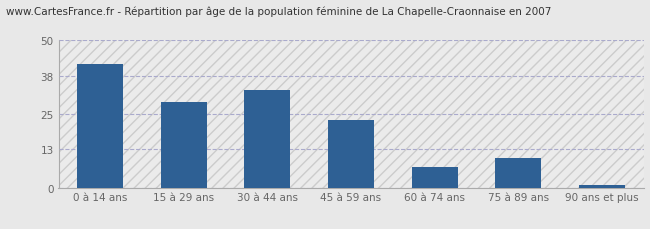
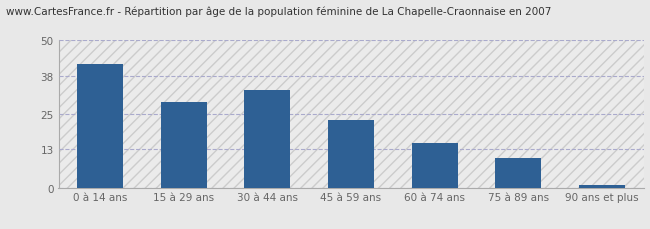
60 à 74 ans: 7 -> 15
